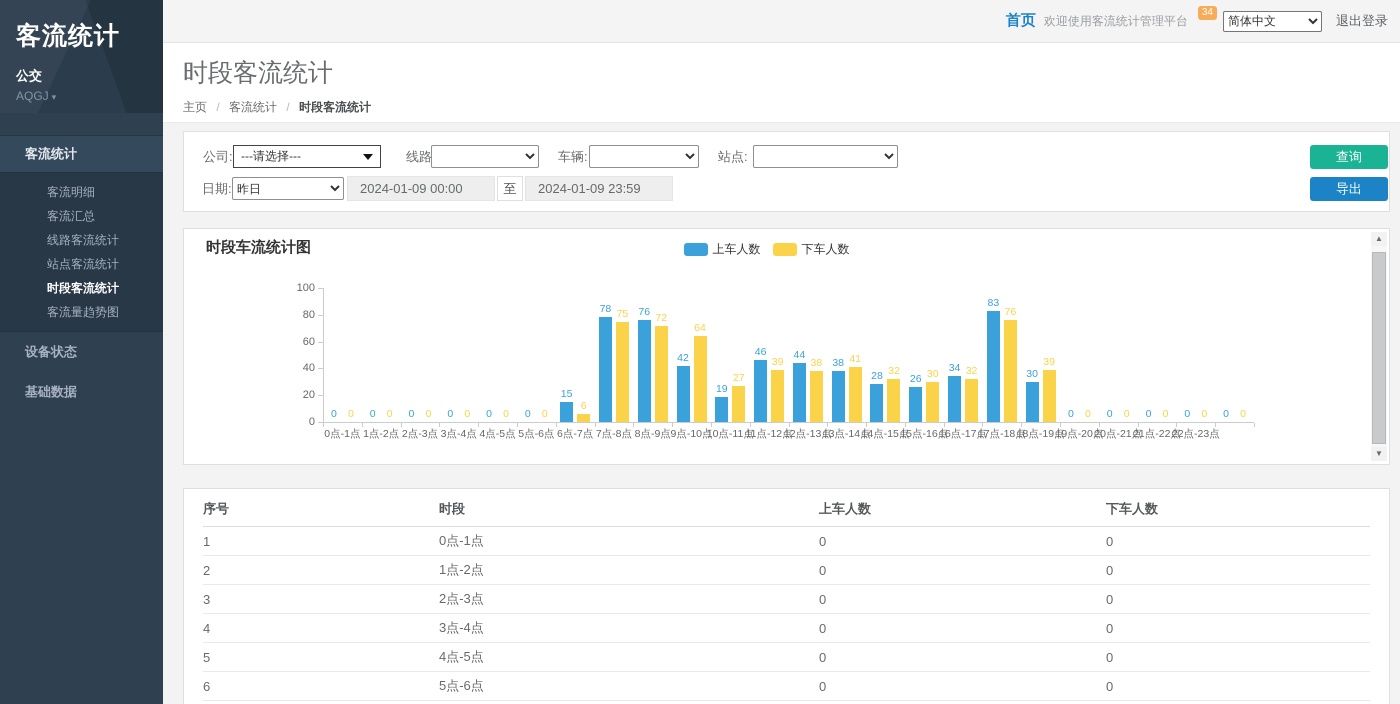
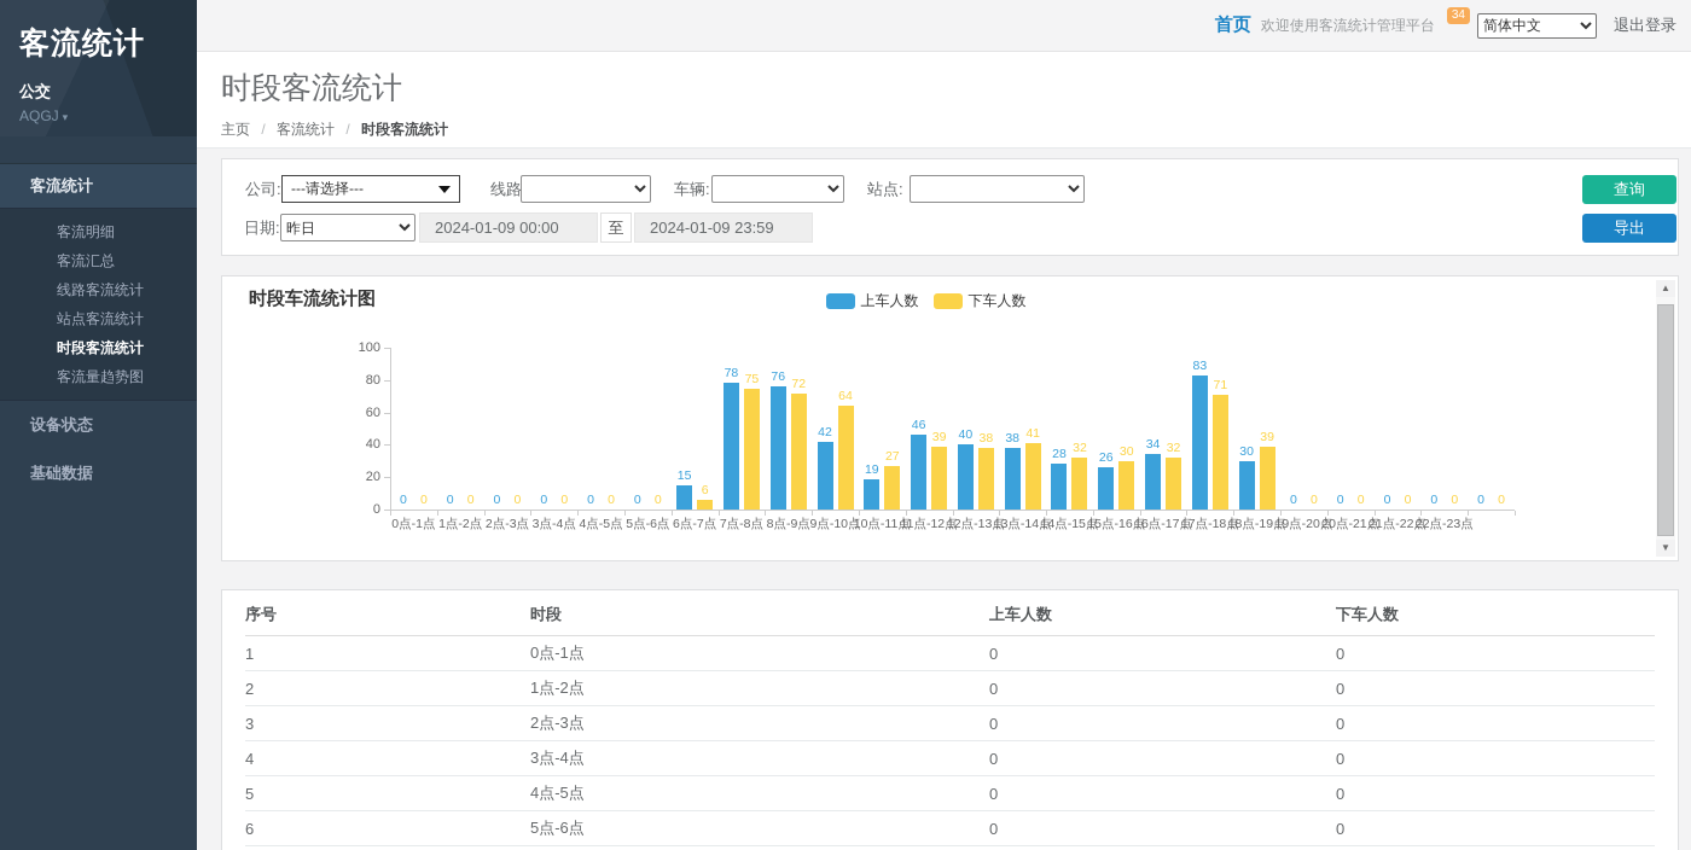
上车人数/12点-13点: 44 -> 40
下车人数/17点-18点: 76 -> 71
